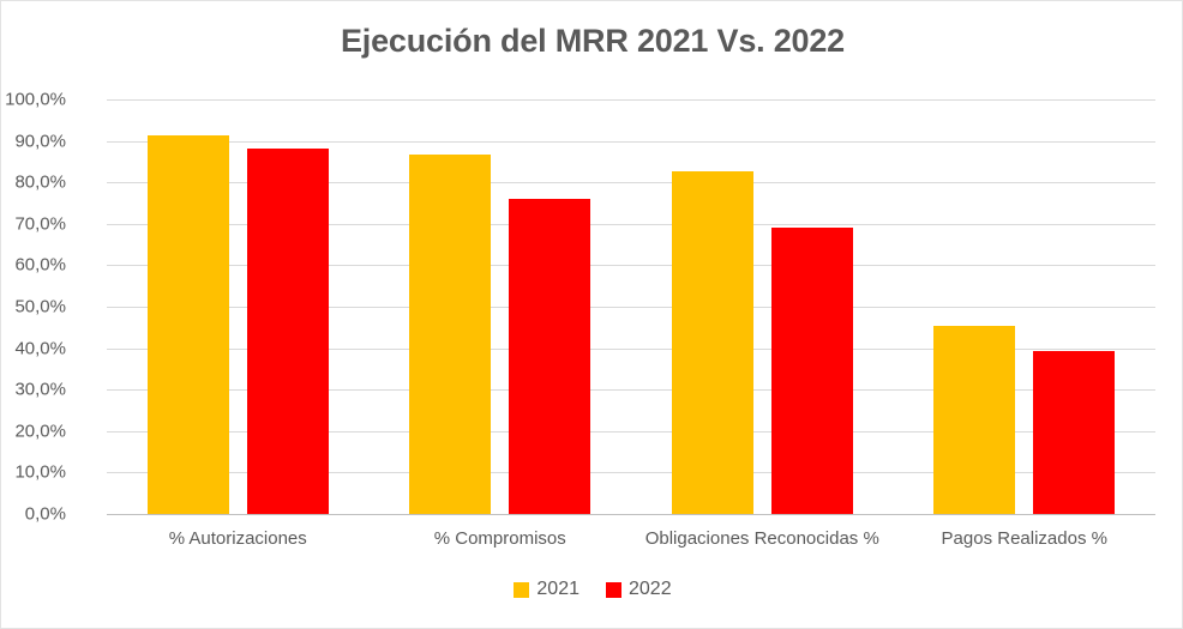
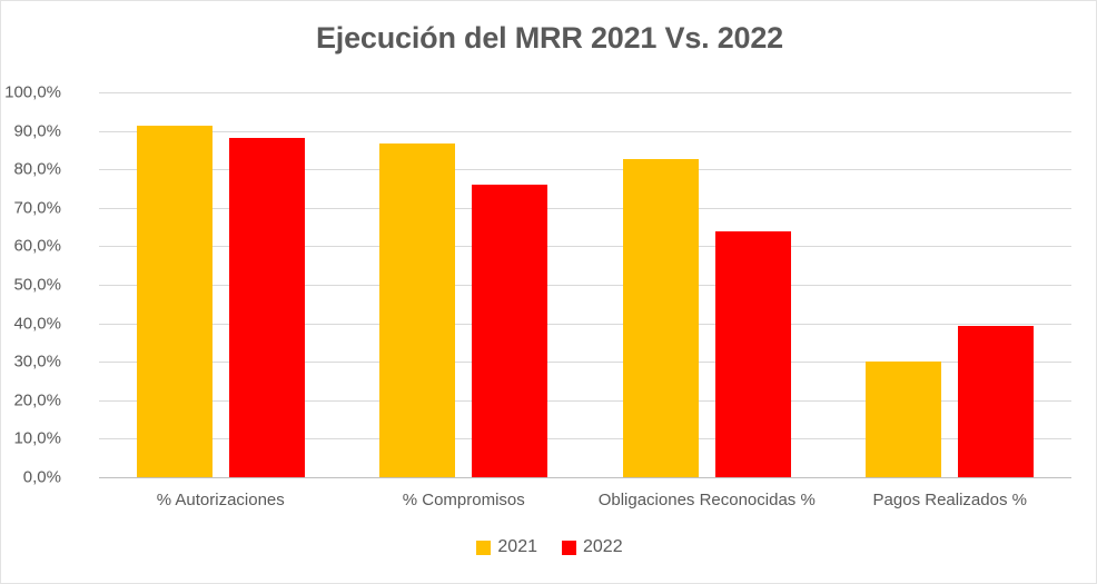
2022/Obligaciones Reconocidas %: 69% -> 64%
2021/Pagos Realizados %: 45% -> 30%
